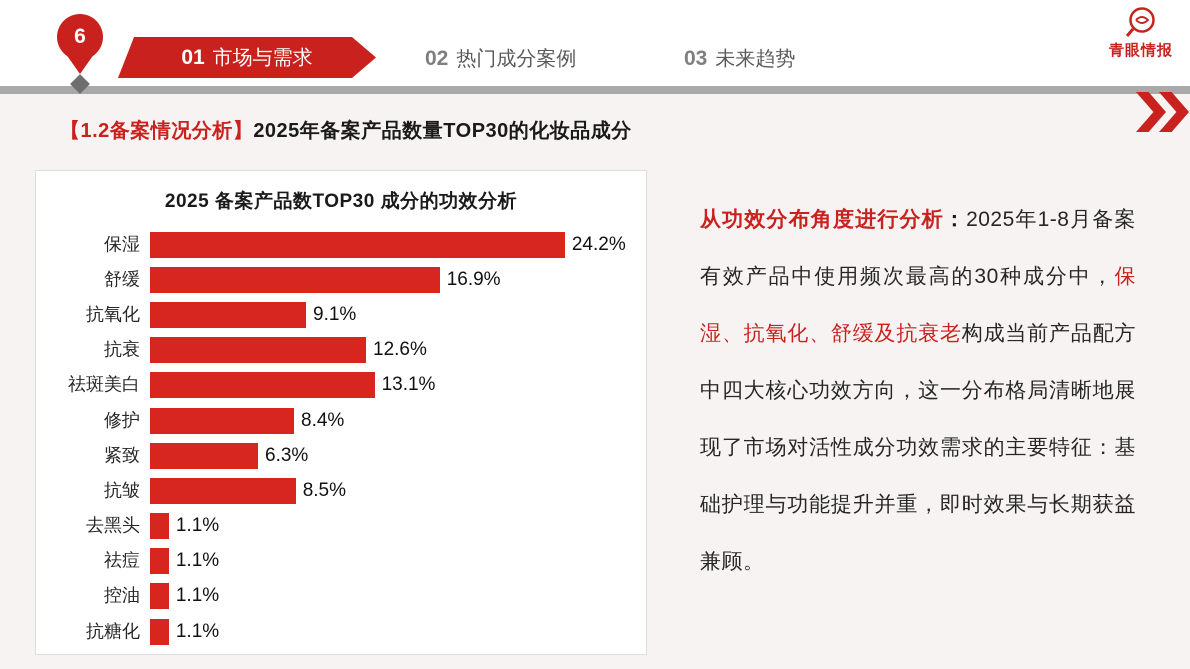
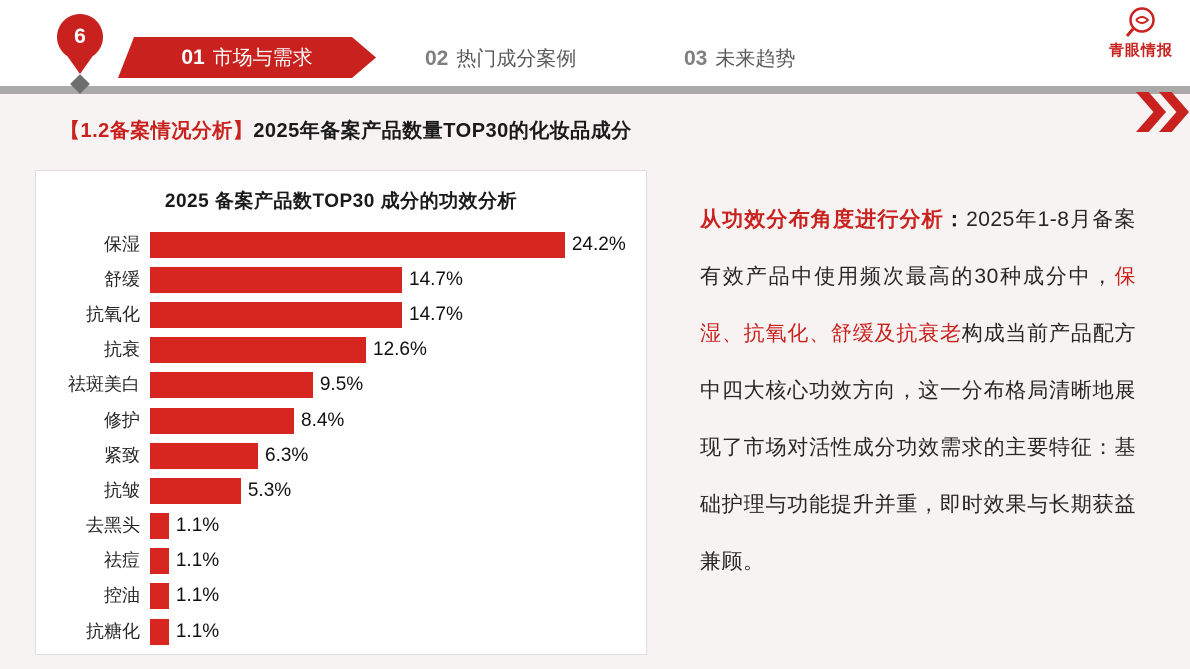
舒缓: 16.9% -> 14.7%
抗氧化: 9.1% -> 14.7%
祛斑美白: 13.1% -> 9.5%
抗皱: 8.5% -> 5.3%
